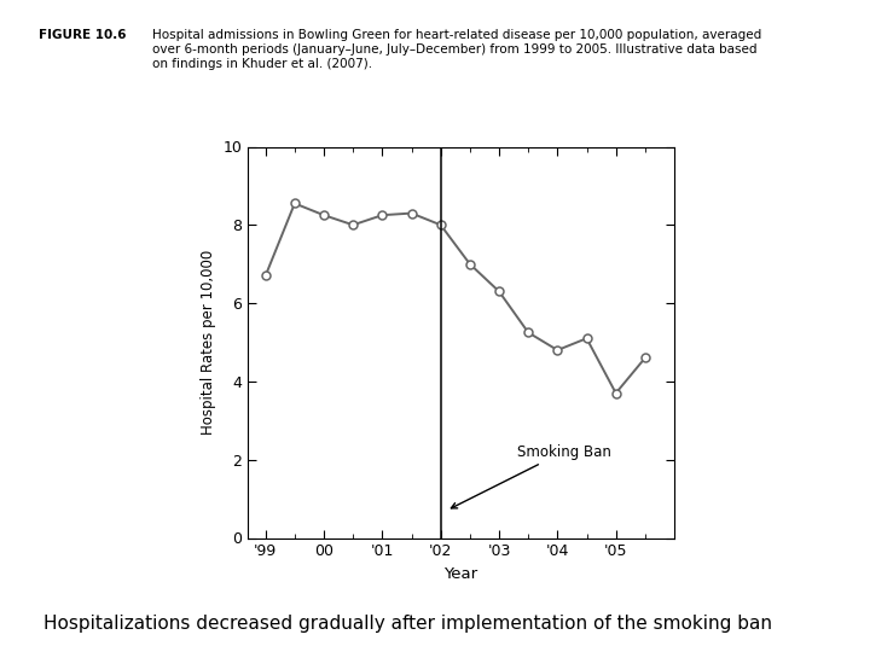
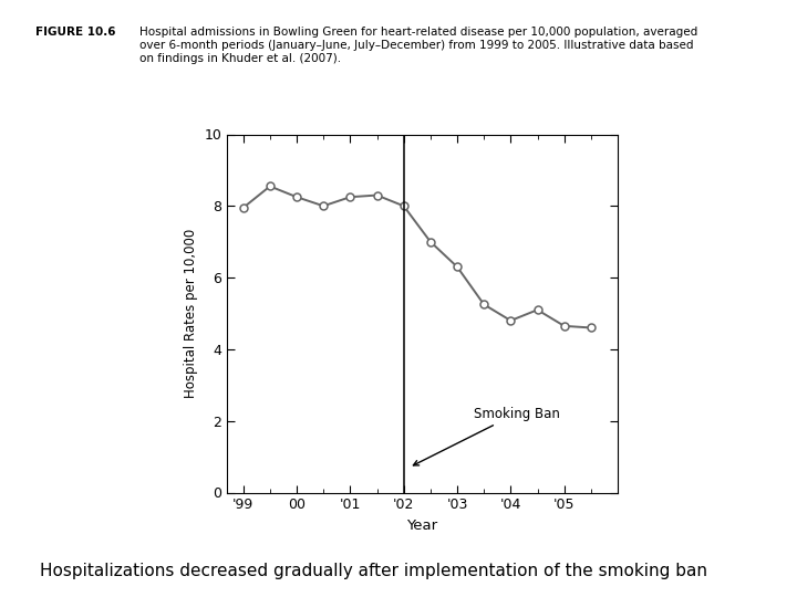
'99: 6.70 -> 7.95
'05: 3.70 -> 4.65
